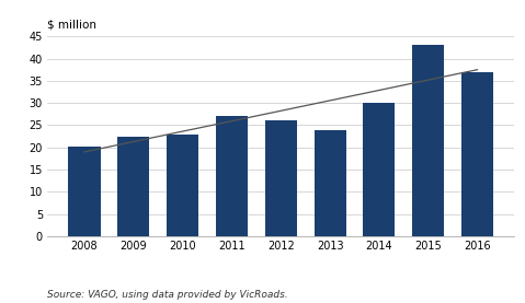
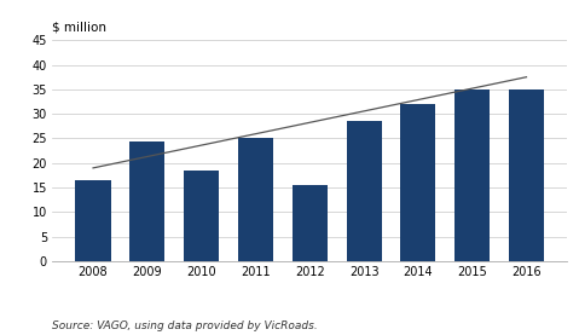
2008: 20.2 -> 16.5
2009: 22.5 -> 24.5
2010: 23.0 -> 18.5
2011: 27.0 -> 25.0
2012: 26.2 -> 15.5
2013: 24.0 -> 28.5
2014: 30.0 -> 32.0
2015: 43.0 -> 35.0
2016: 37.0 -> 35.0
